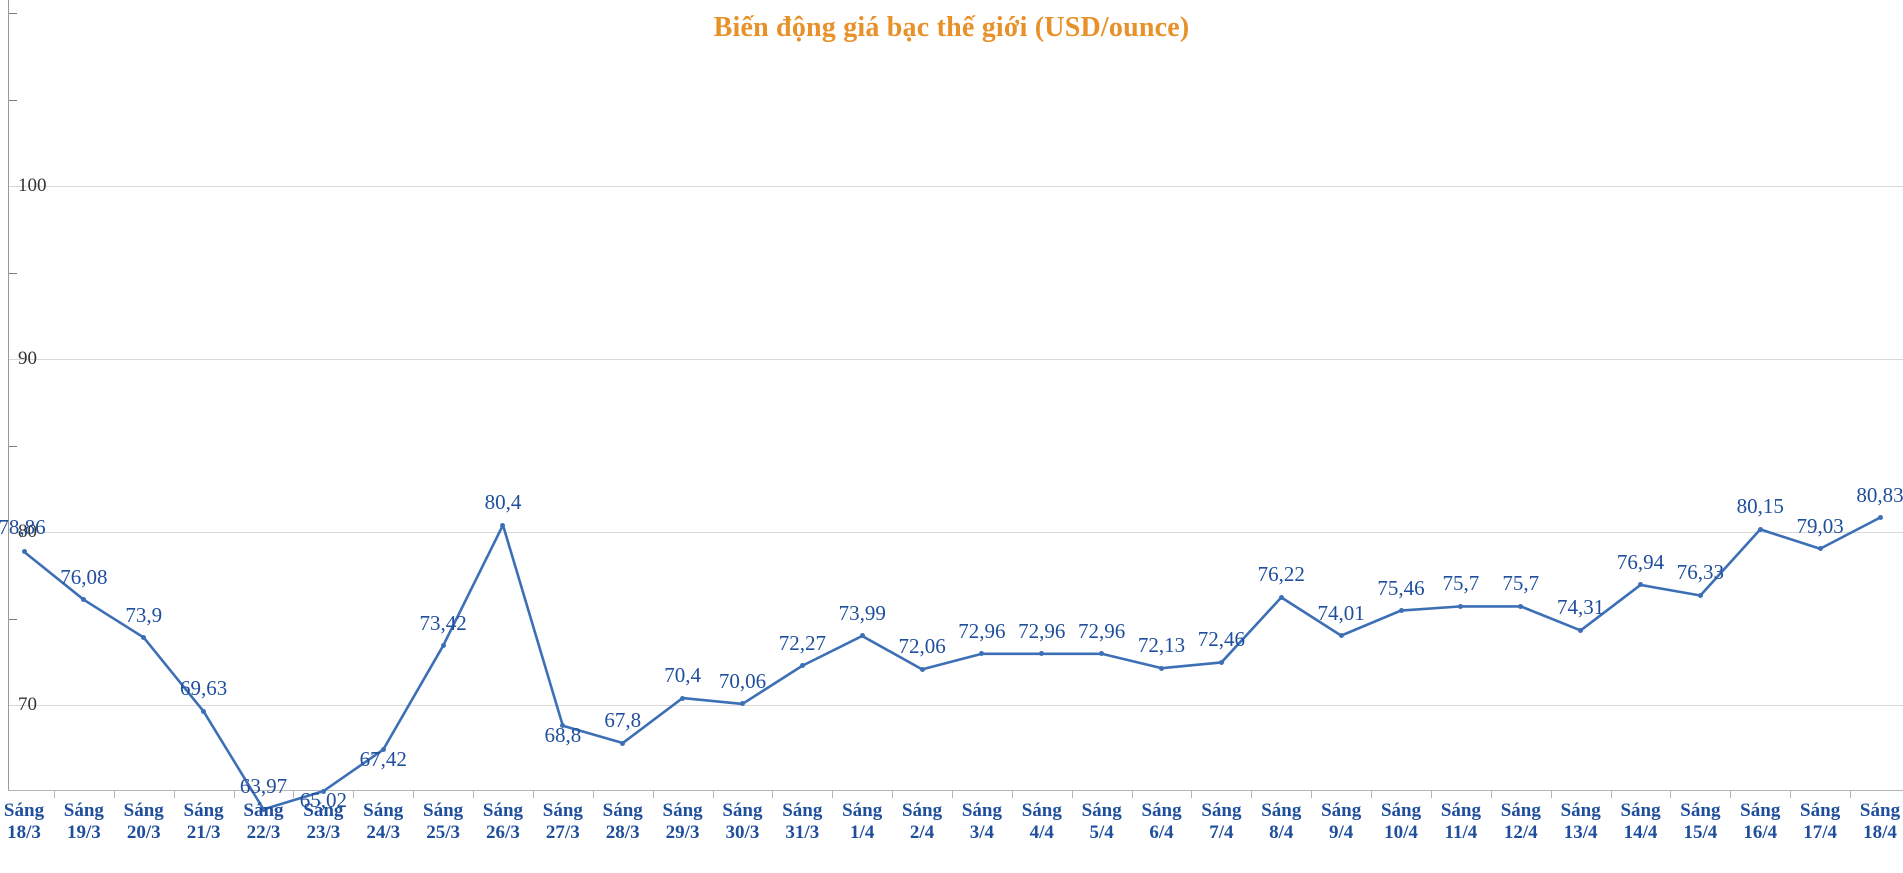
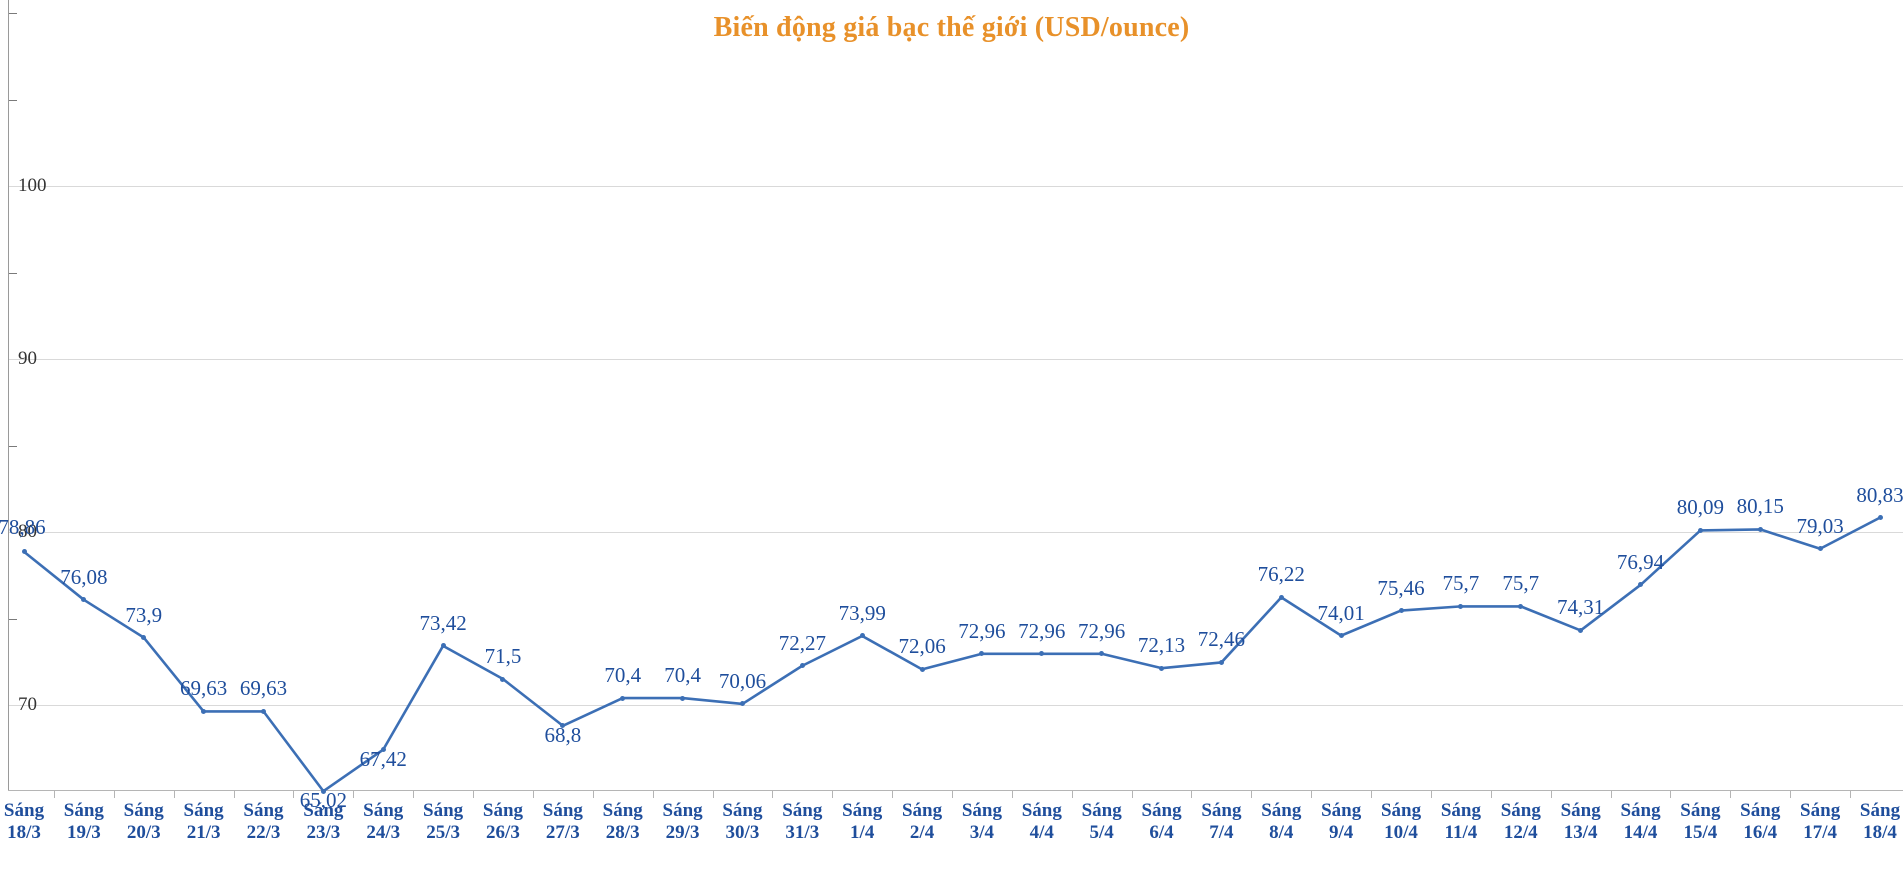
Sáng 22/3: 63,97 -> 69,63
Sáng 26/3: 80,4 -> 71,5
Sáng 28/3: 67,8 -> 70,4
Sáng 15/4: 76,33 -> 80,09
